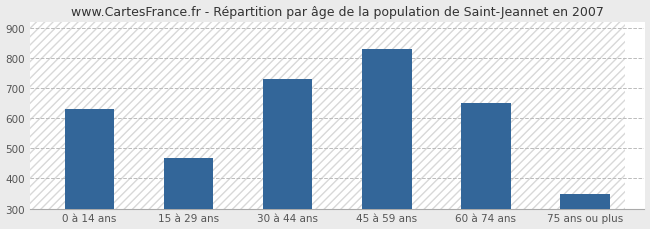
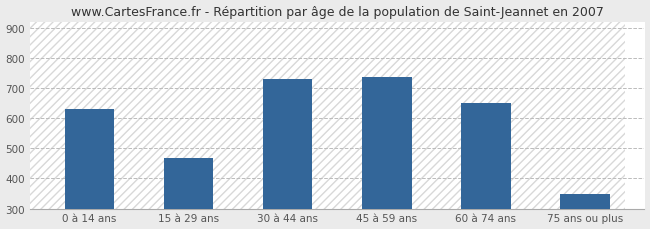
45 à 59 ans: 828 -> 735
